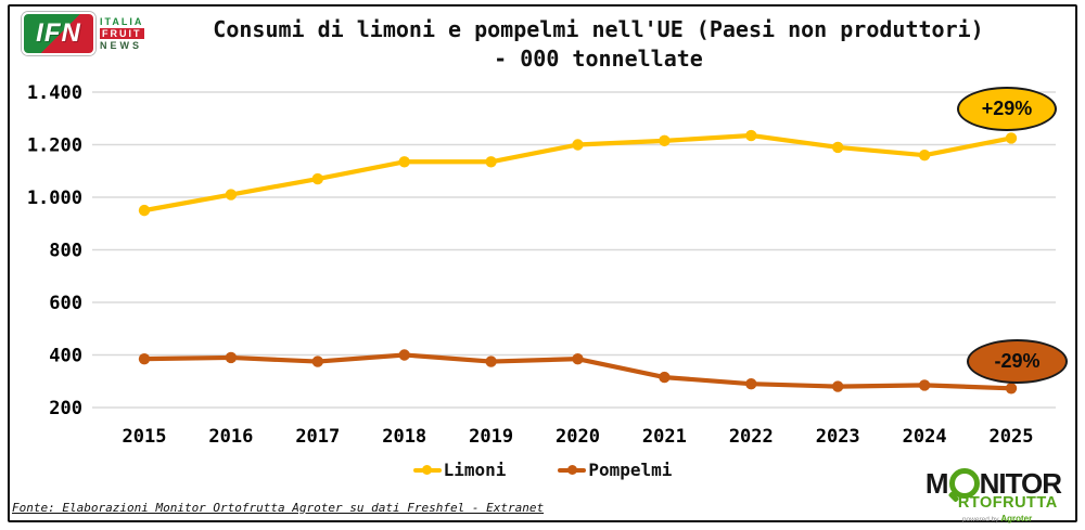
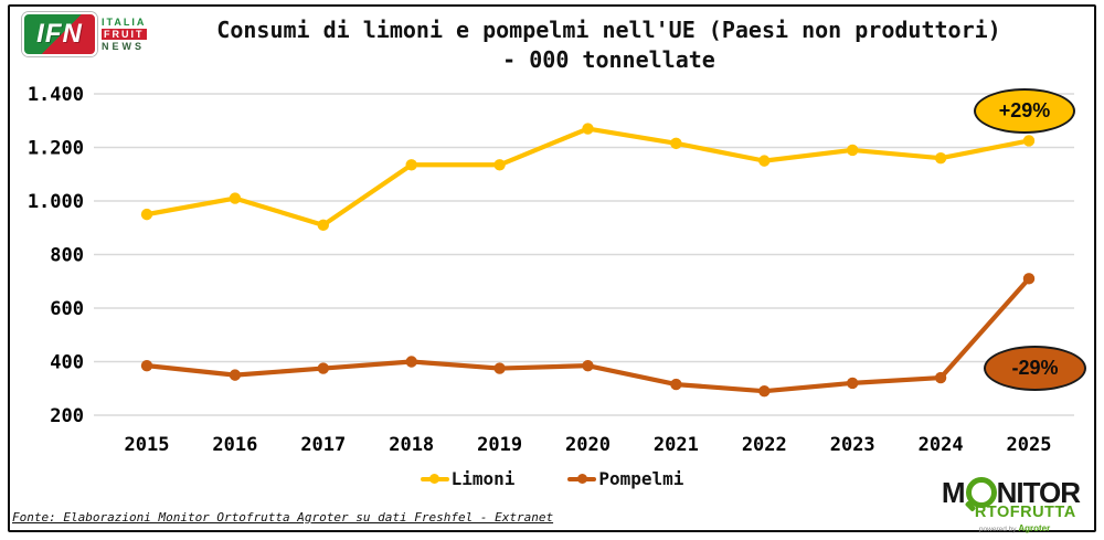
Pompelmi/2016: 390 -> 350
Limoni/2017: 1070 -> 910
Limoni/2020: 1200 -> 1270
Limoni/2022: 1240 -> 1150
Pompelmi/2023: 280 -> 320
Pompelmi/2024: 280 -> 340
Pompelmi/2025: 270 -> 710
